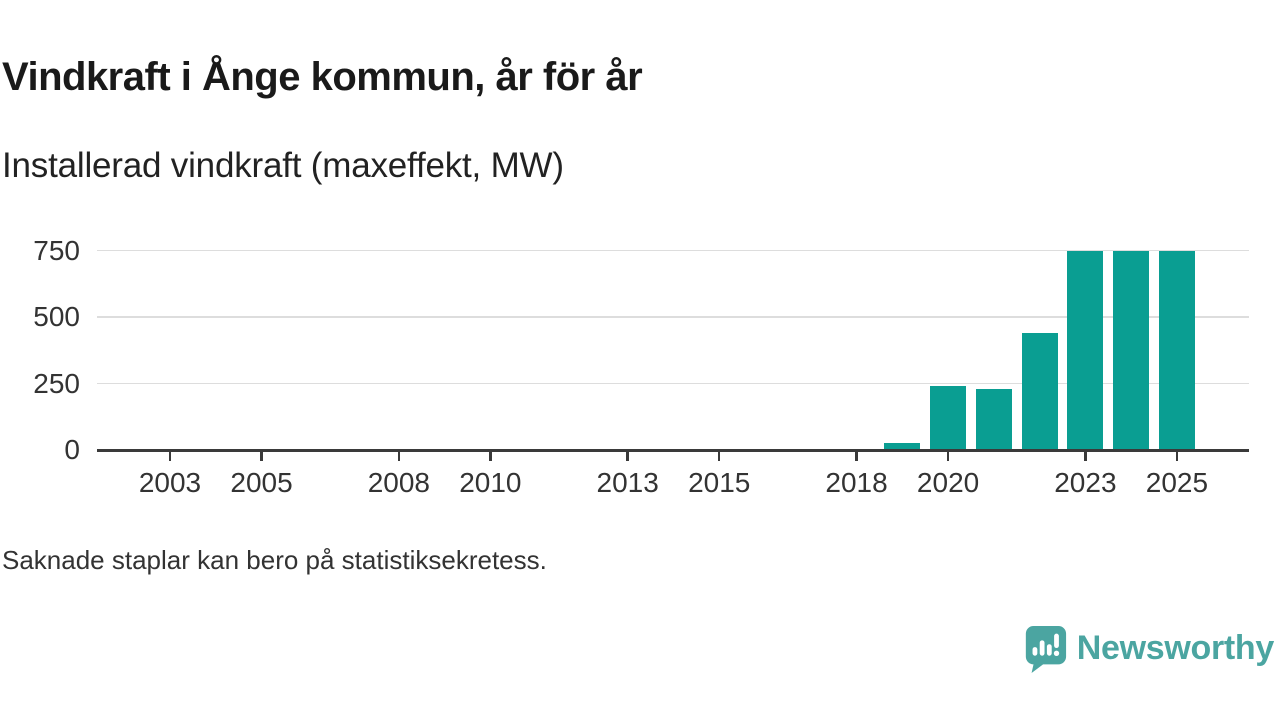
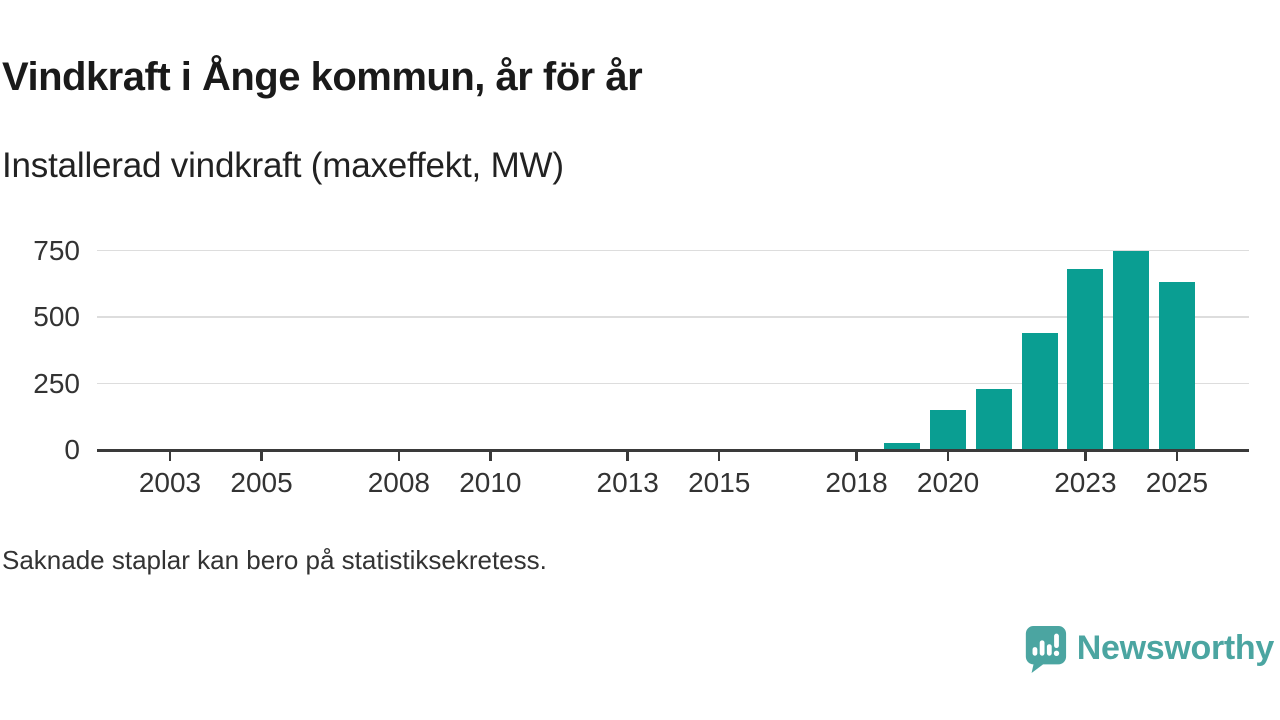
2020: 240 -> 150
2023: 750 -> 680
2025: 750 -> 630
